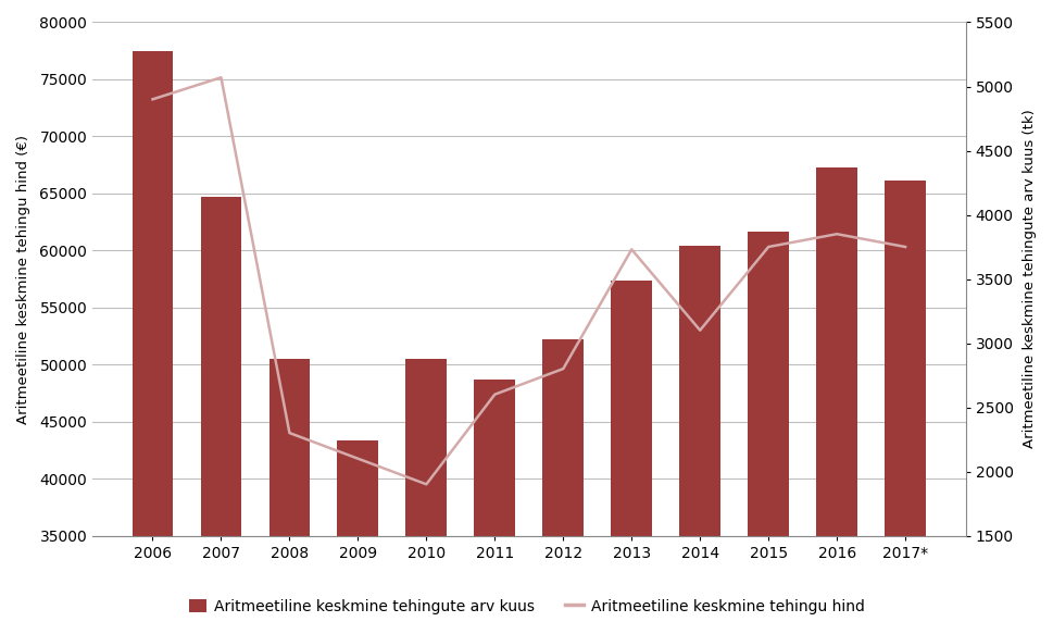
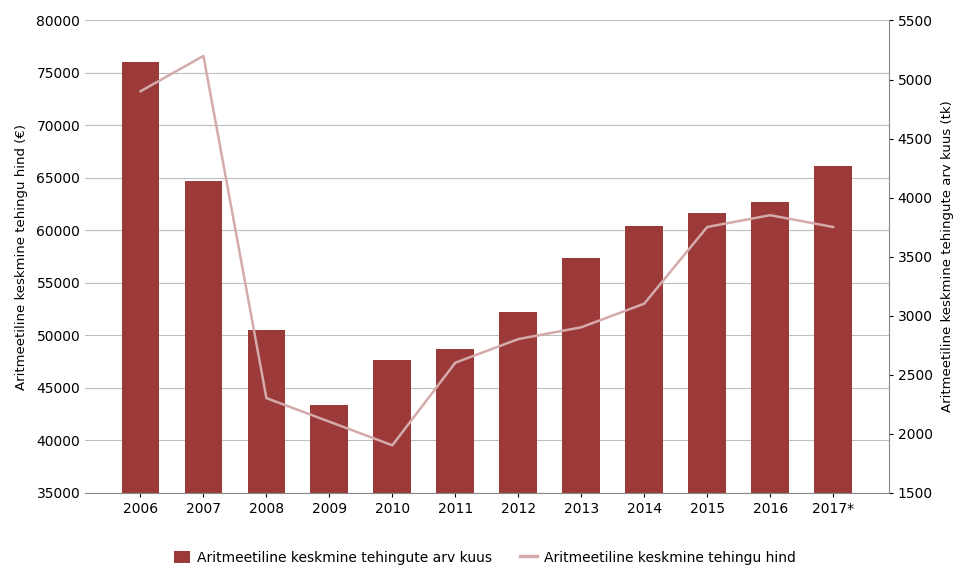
Aritmeetiline keskmine tehingute arv kuus/2006: 77500 -> 76000
Aritmeetiline keskmine tehingu hind/2007: 5070 -> 5200
Aritmeetiline keskmine tehingute arv kuus/2010: 50500 -> 47600
Aritmeetiline keskmine tehingu hind/2013: 3730 -> 2900
Aritmeetiline keskmine tehingute arv kuus/2016: 67300 -> 62700
